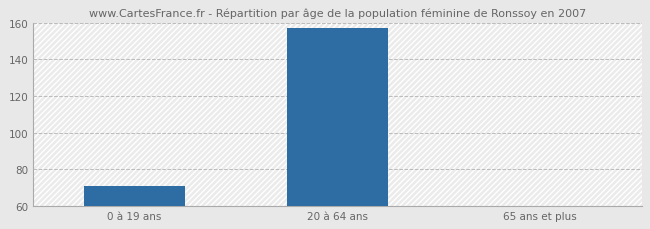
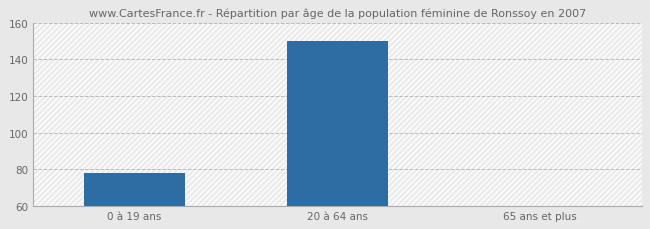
0 à 19 ans: 71 -> 78
20 à 64 ans: 157 -> 150
